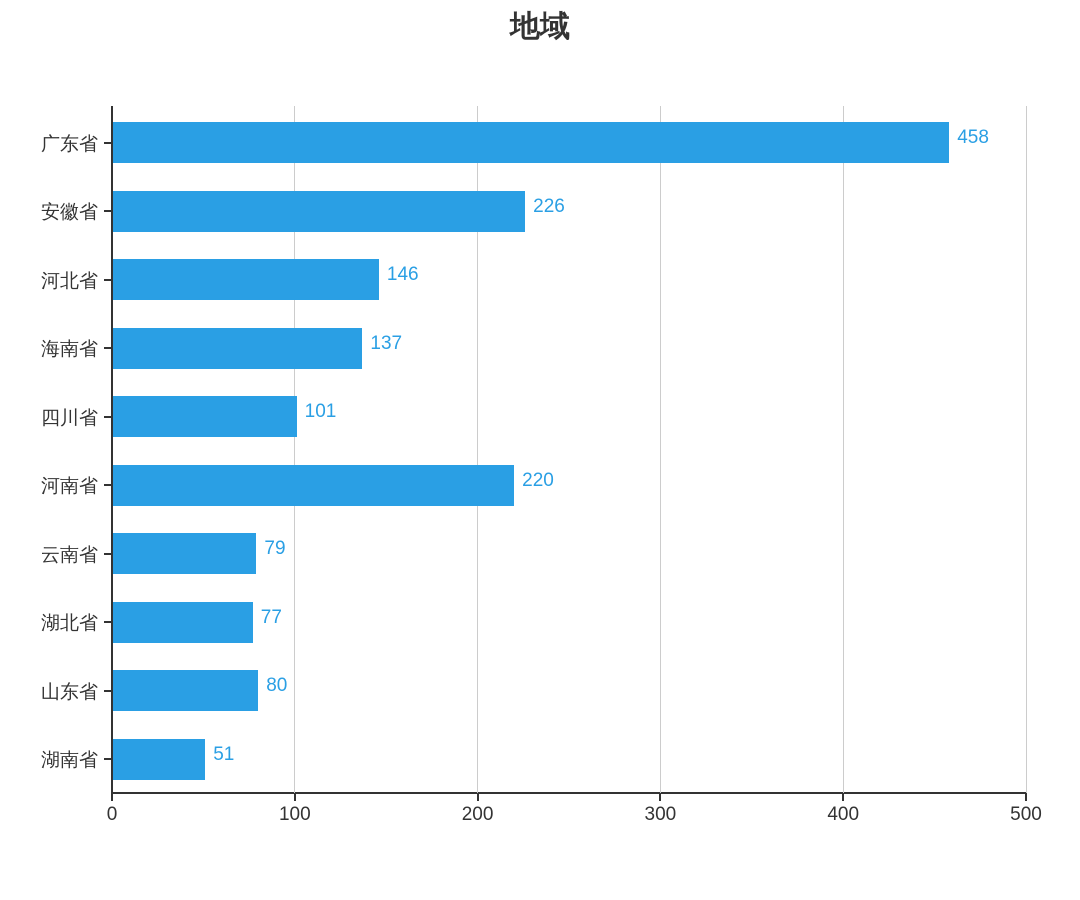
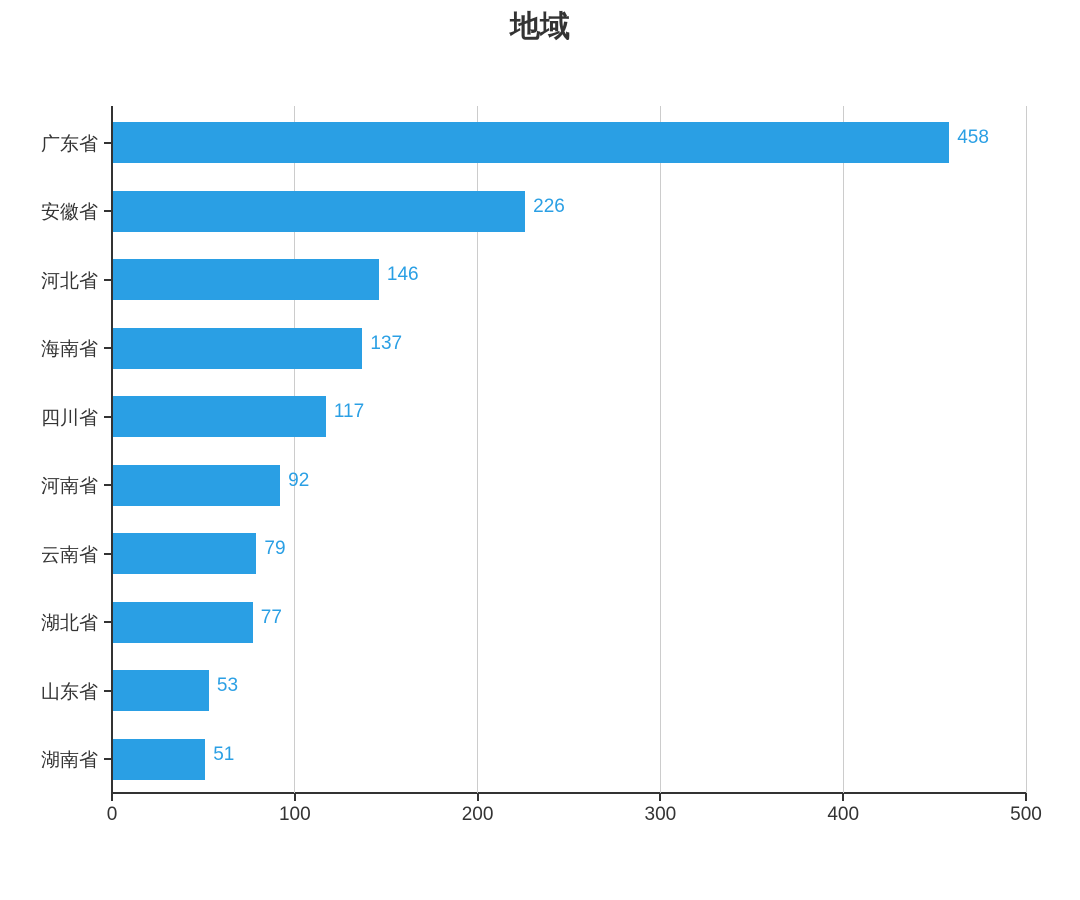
四川省: 101 -> 117
河南省: 220 -> 92
山东省: 80 -> 53
